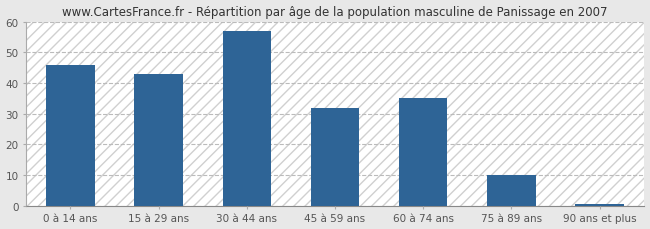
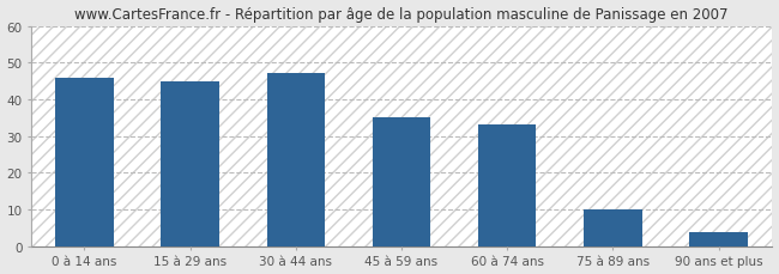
15 à 29 ans: 43.0 -> 45.0
30 à 44 ans: 57.0 -> 47.0
45 à 59 ans: 32.0 -> 35.0
60 à 74 ans: 35.0 -> 33.0
90 ans et plus: 0.5 -> 4.0
